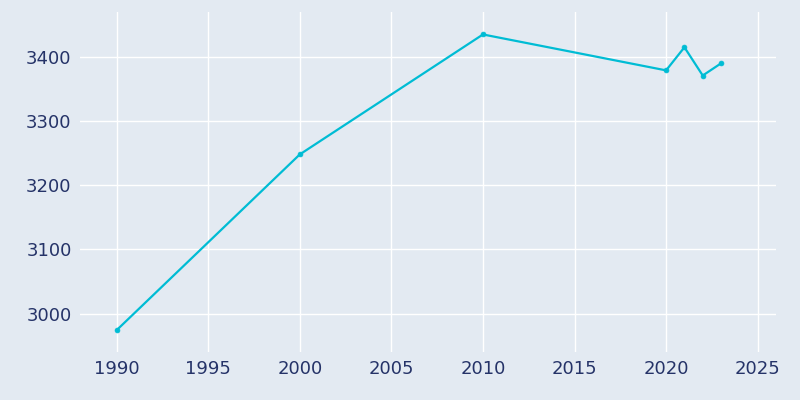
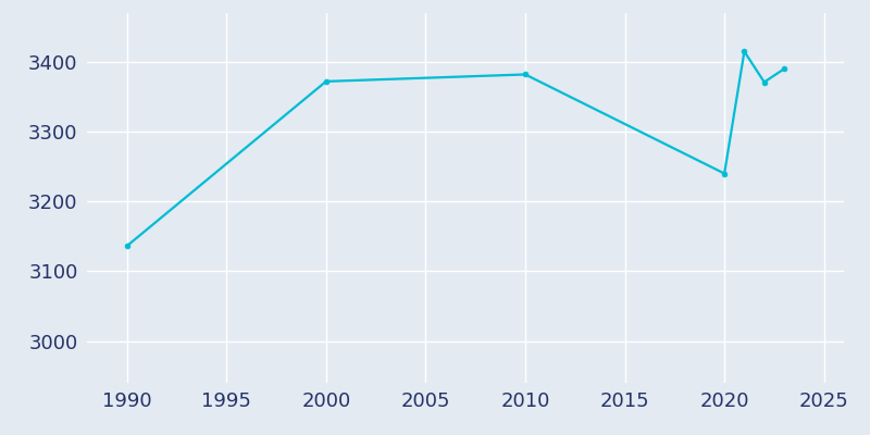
1990: 2974 -> 3136
2000: 3248 -> 3372
2010: 3435 -> 3382
2020: 3379 -> 3240
